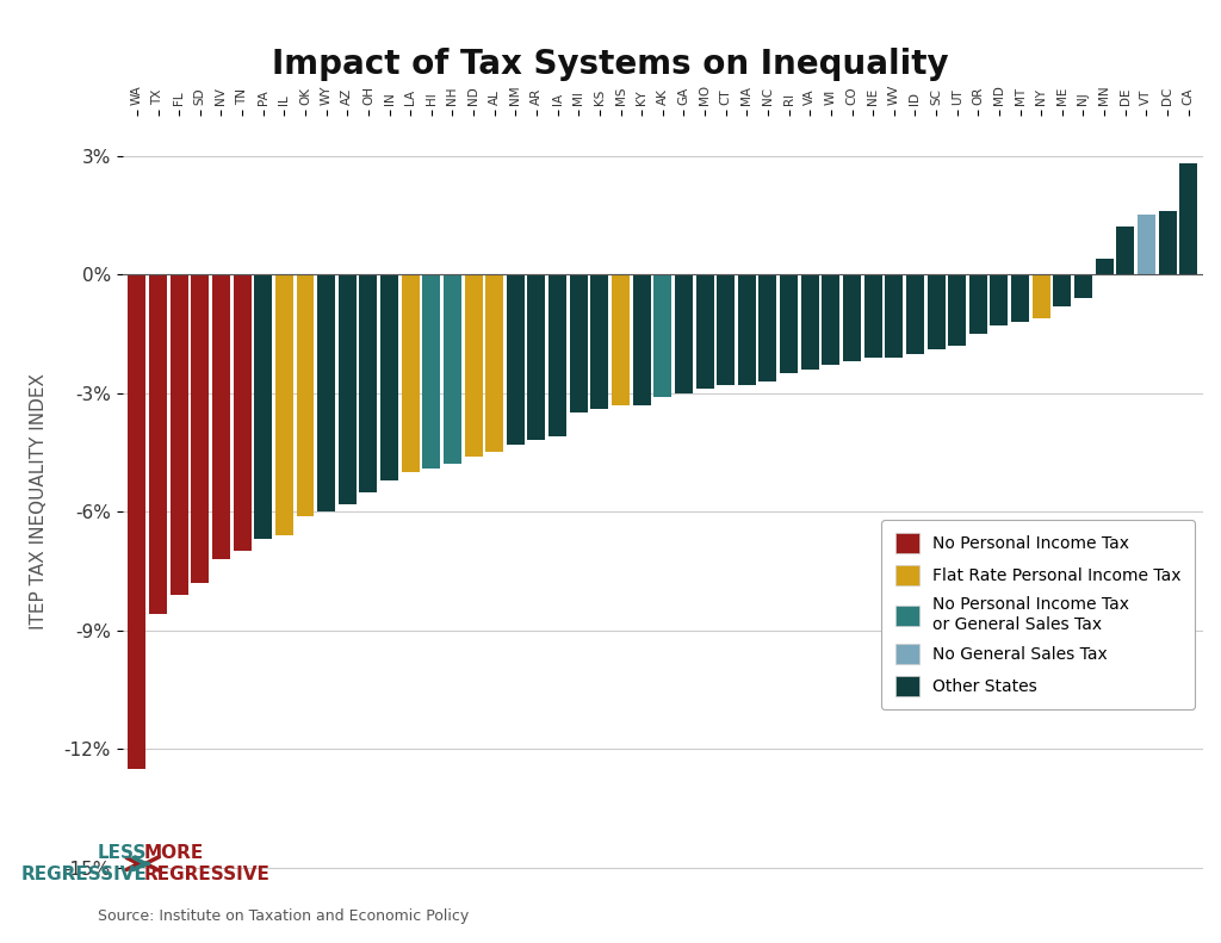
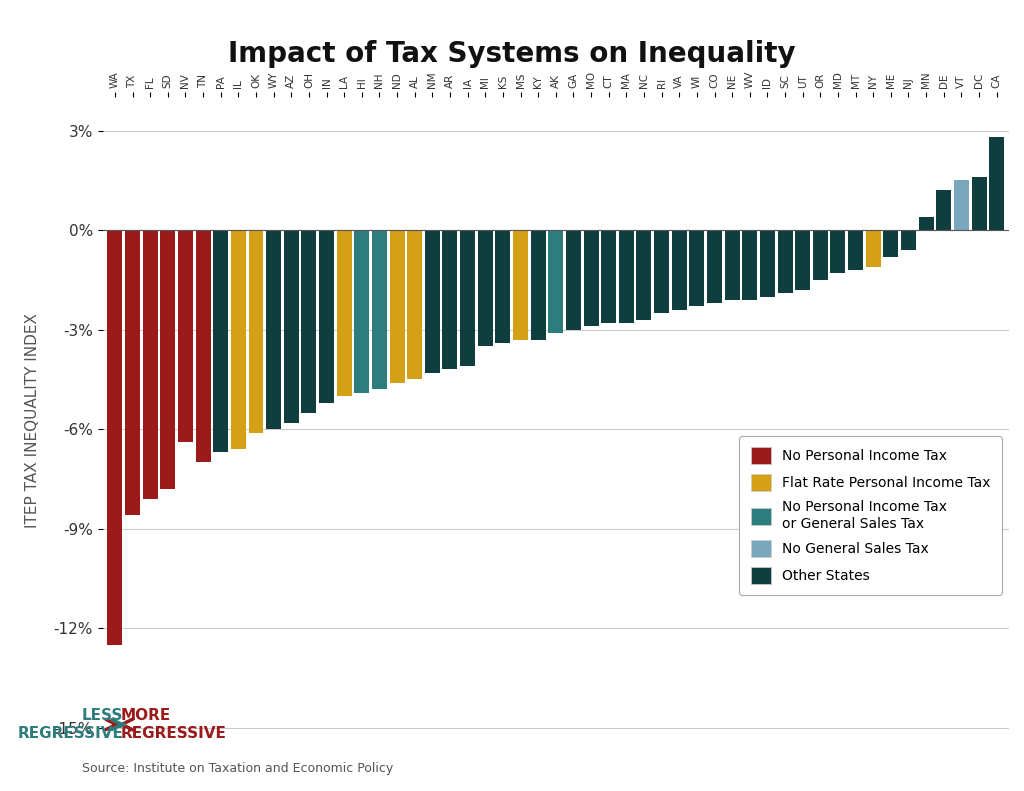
NV: -7.2% -> -6.4%
